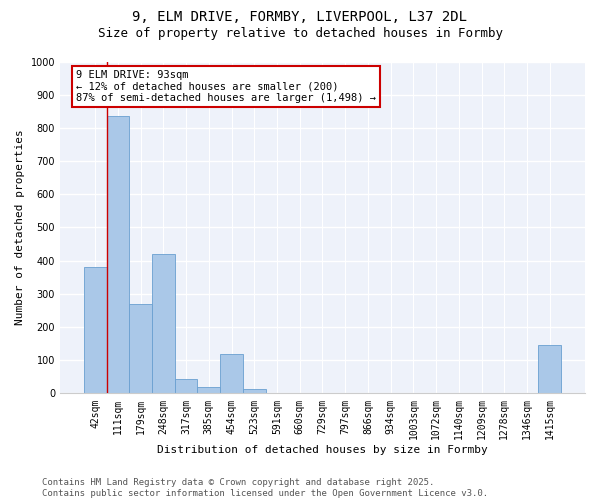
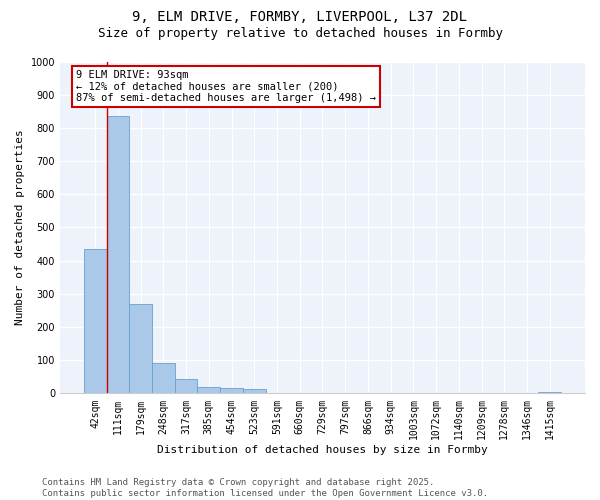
42sqm: 380 -> 435
248sqm: 420 -> 93
454sqm: 120 -> 15
1415sqm: 145 -> 5
